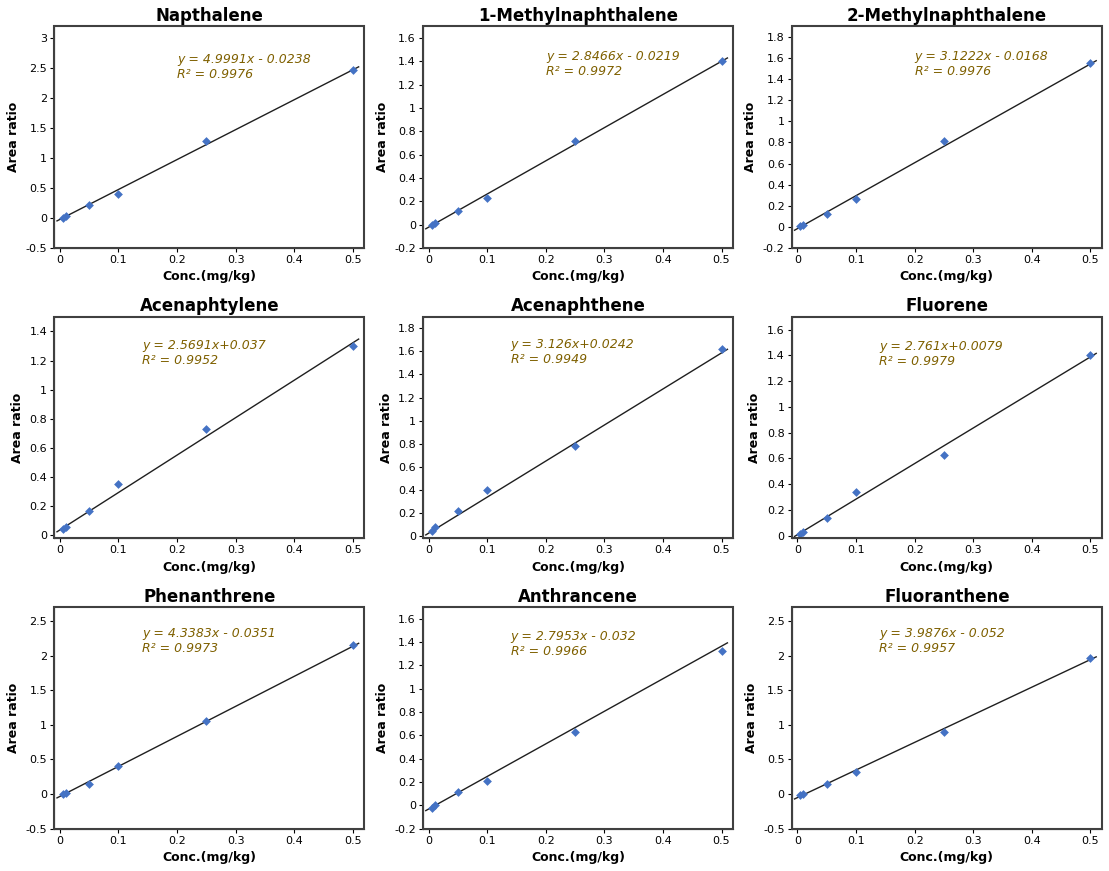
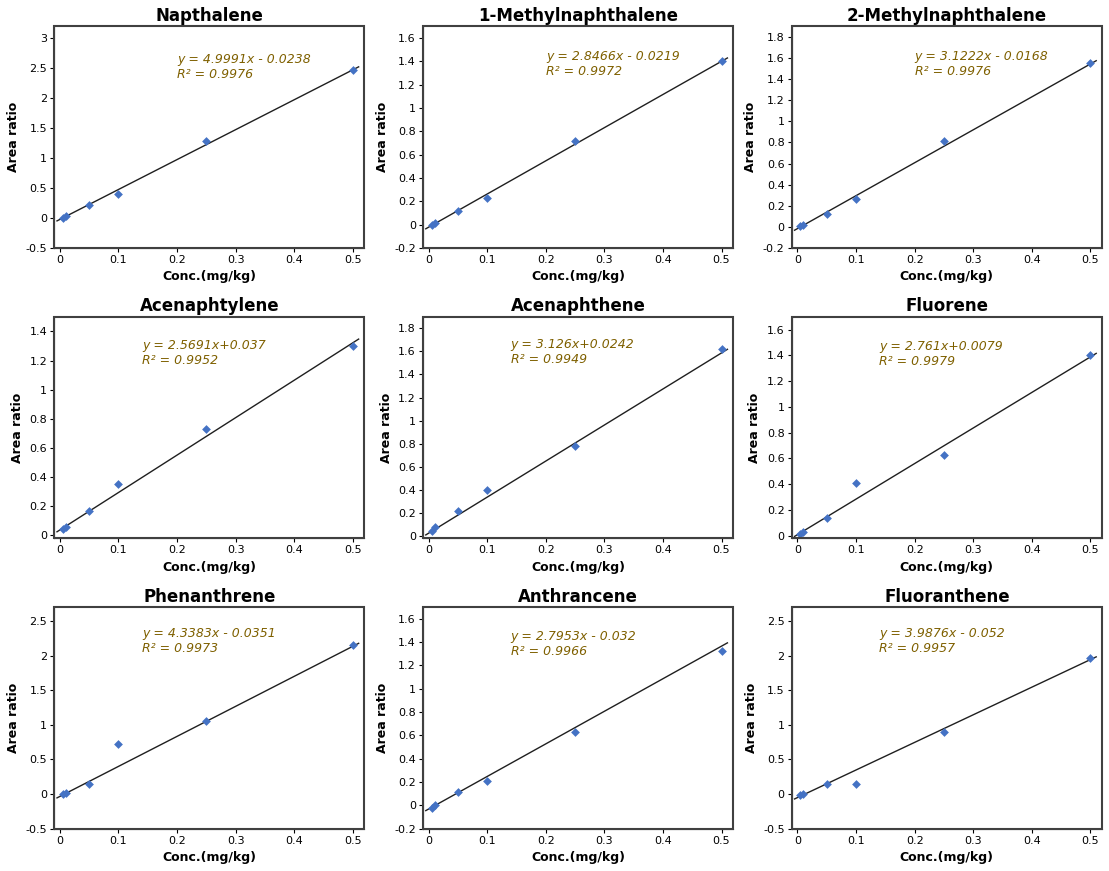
Fluorene/0.1: 0.34 -> 0.41
Phenanthrene/0.1: 0.40 -> 0.72
Fluoranthene/0.1: 0.32 -> 0.14
